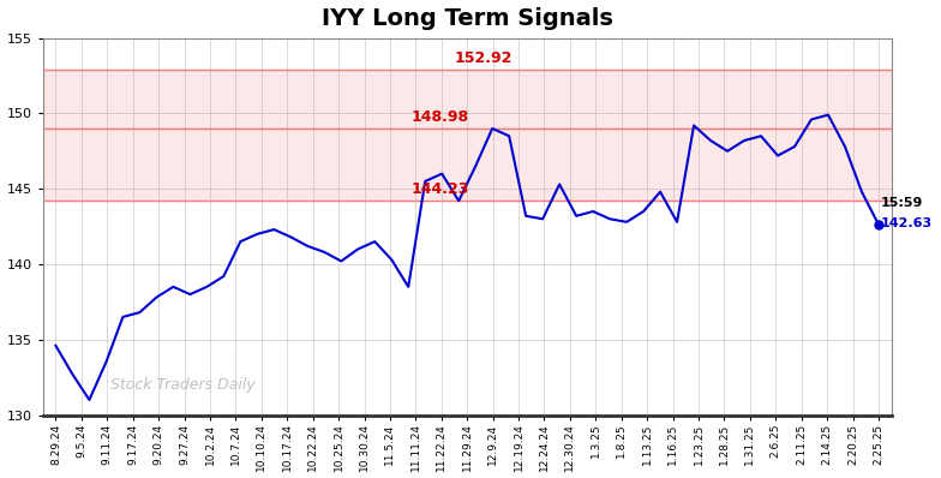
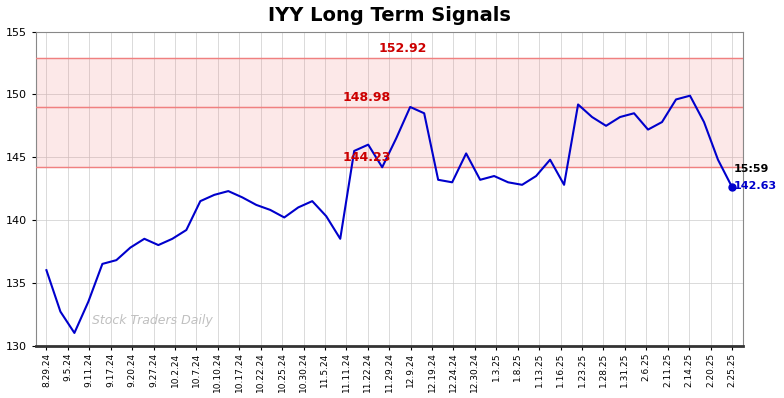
8.29.24: 134.6 -> 136.0
